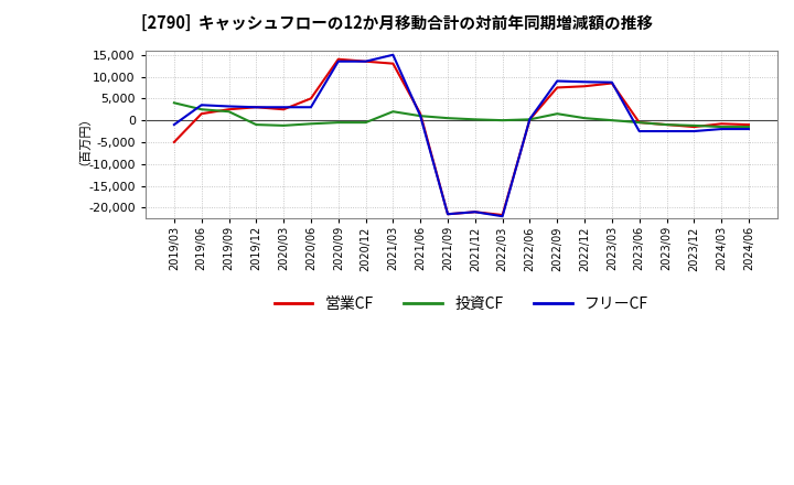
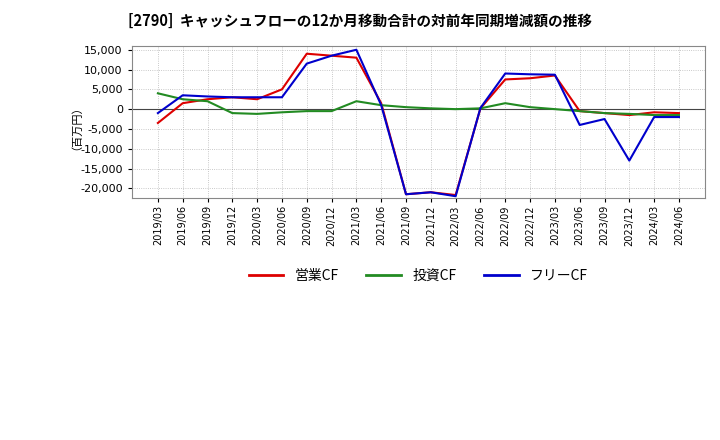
営業CF/2019/03: -5,000 -> -3,500
フリーCF/2020/09: 13,500 -> 11,500
フリーCF/2023/06: -2,500 -> -4,000
フリーCF/2023/12: -2,500 -> -13,000
